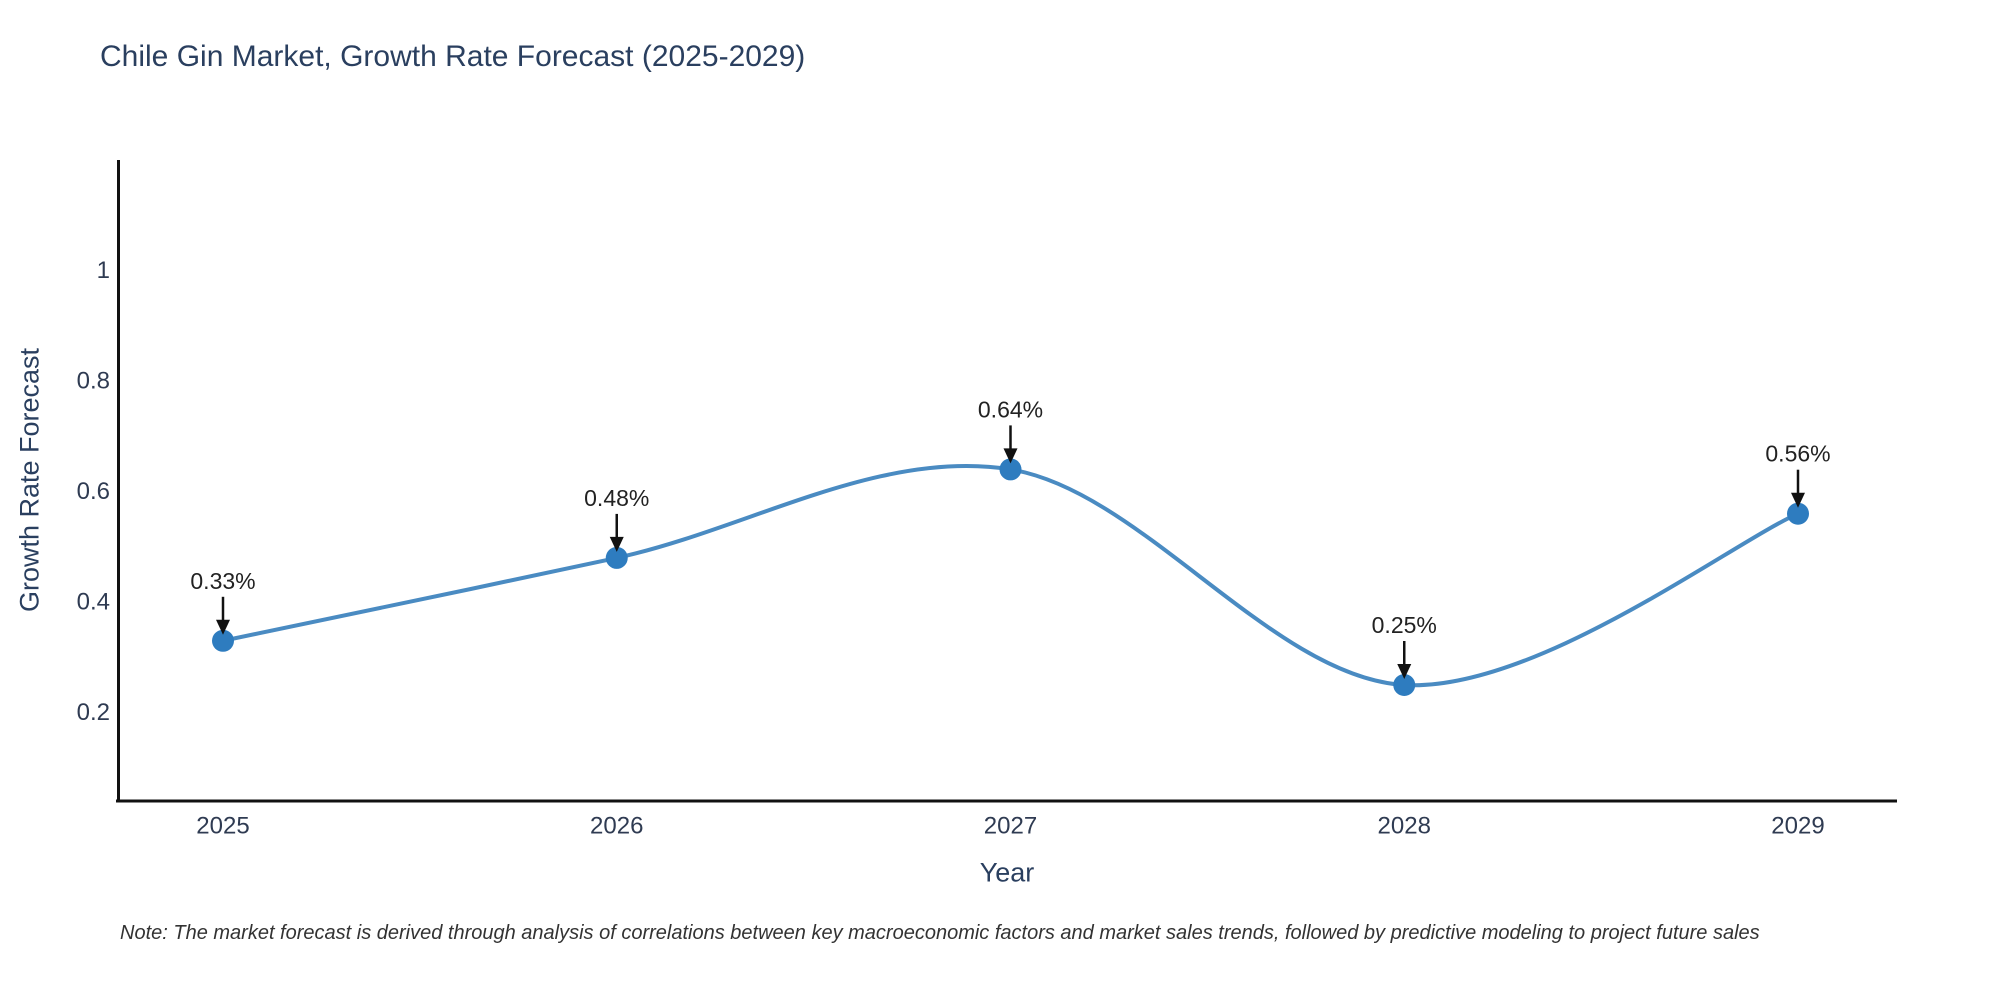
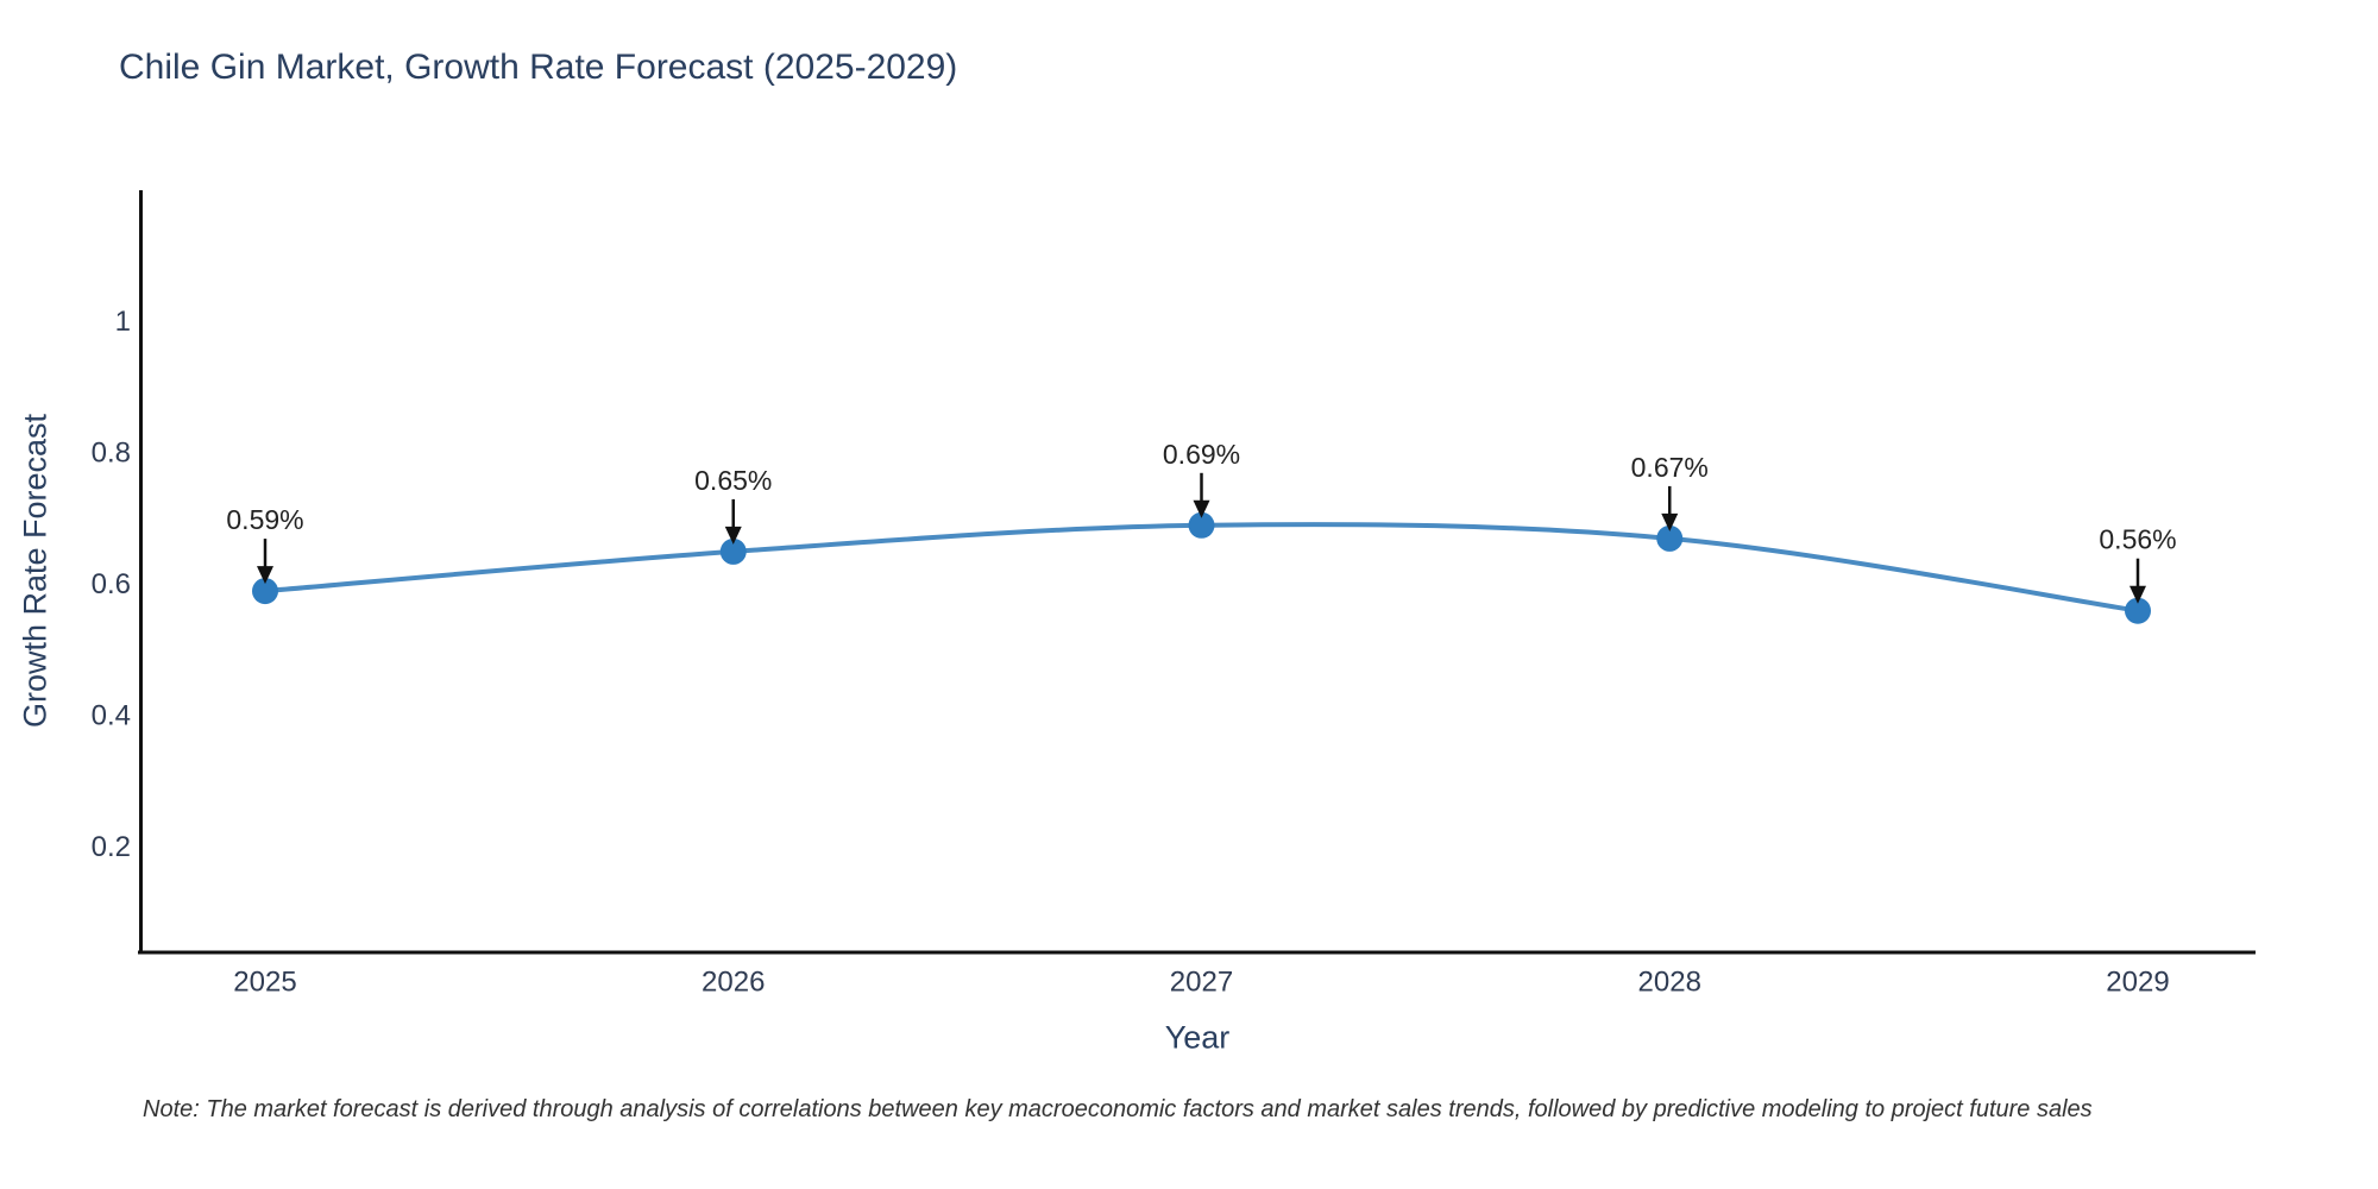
2025: 0.33% -> 0.59%
2026: 0.48% -> 0.65%
2027: 0.64% -> 0.69%
2028: 0.25% -> 0.67%
